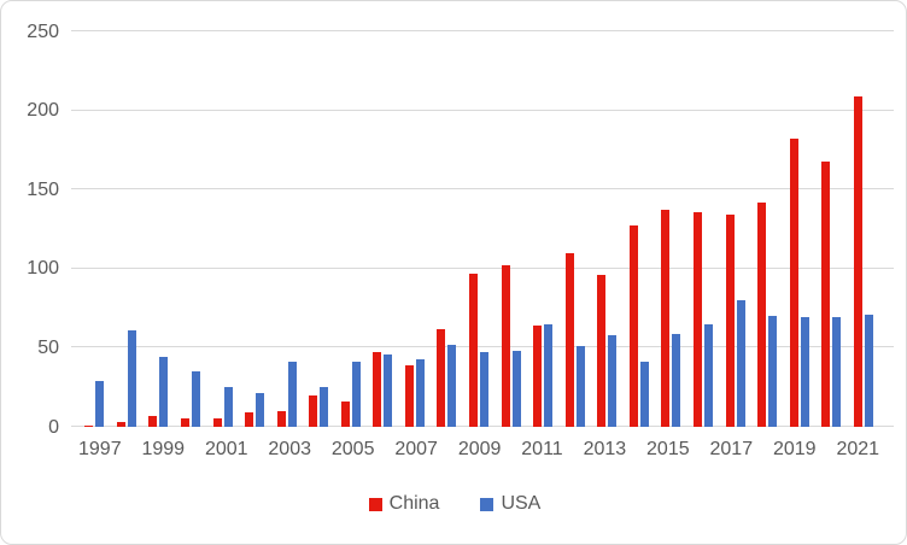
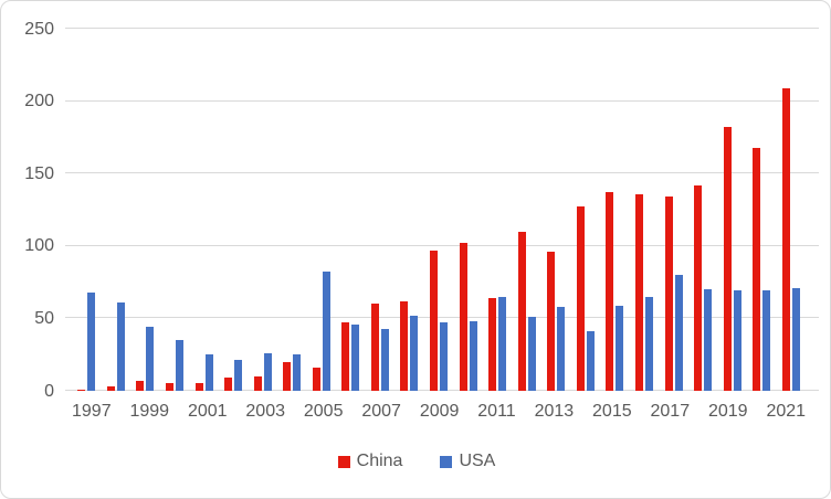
USA/1997: 29 -> 68
USA/2003: 41 -> 26
USA/2005: 41 -> 82
China/2007: 39 -> 60
